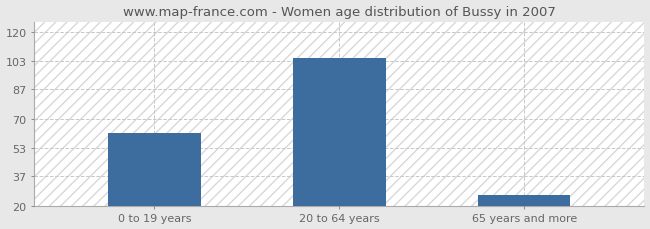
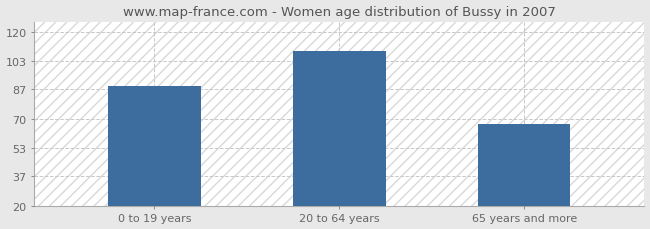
0 to 19 years: 62 -> 89
20 to 64 years: 105 -> 109
65 years and more: 26 -> 67
